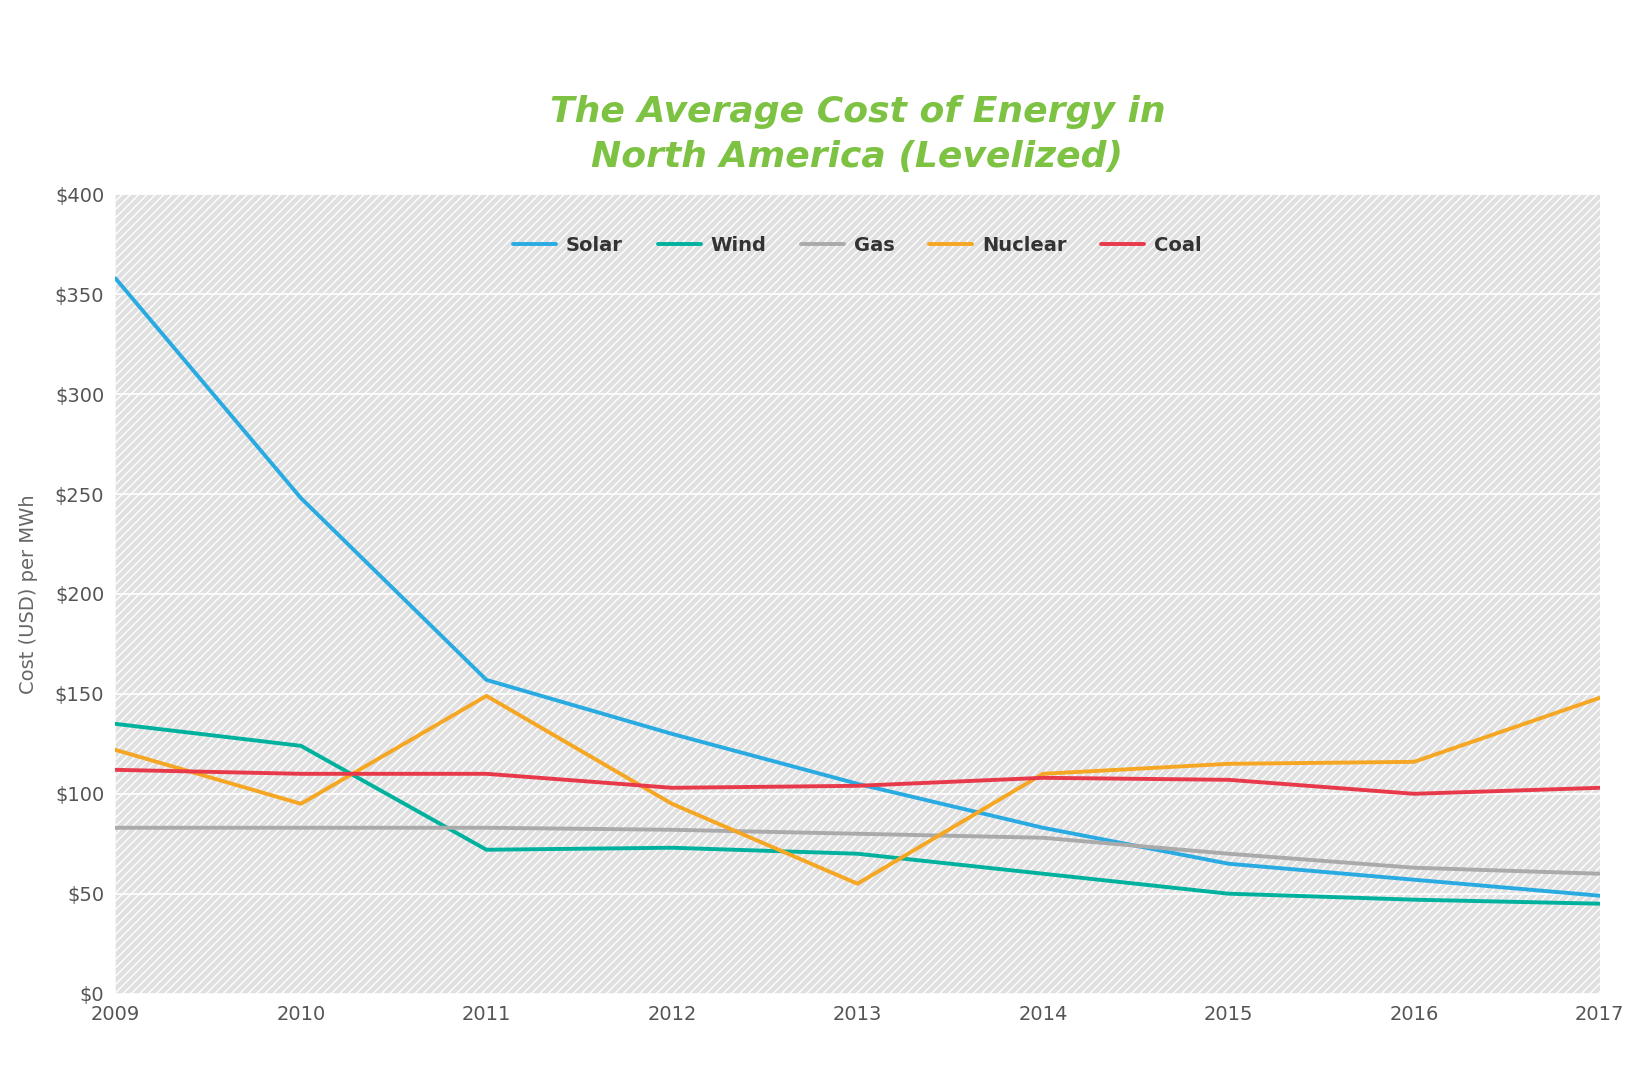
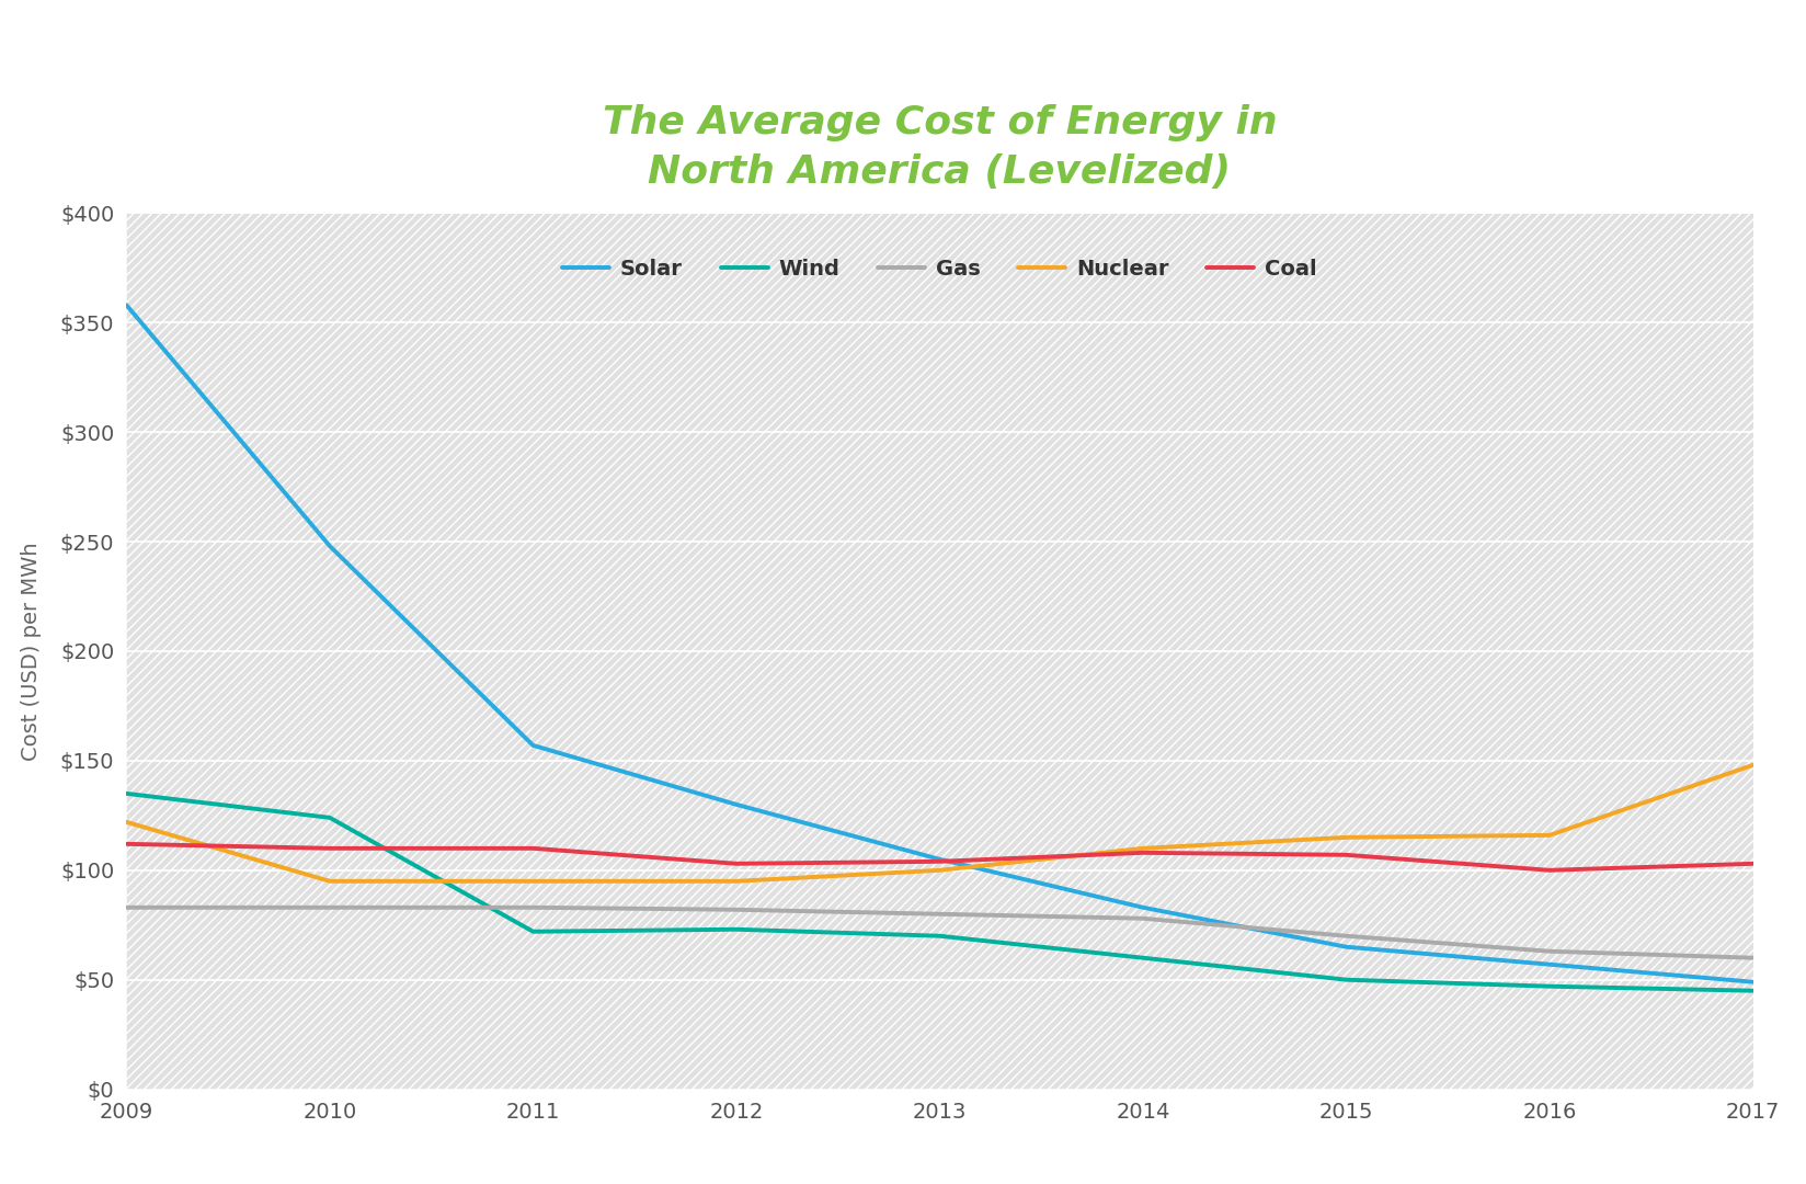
Nuclear/2011: $149 -> $95
Nuclear/2013: $55 -> $100
